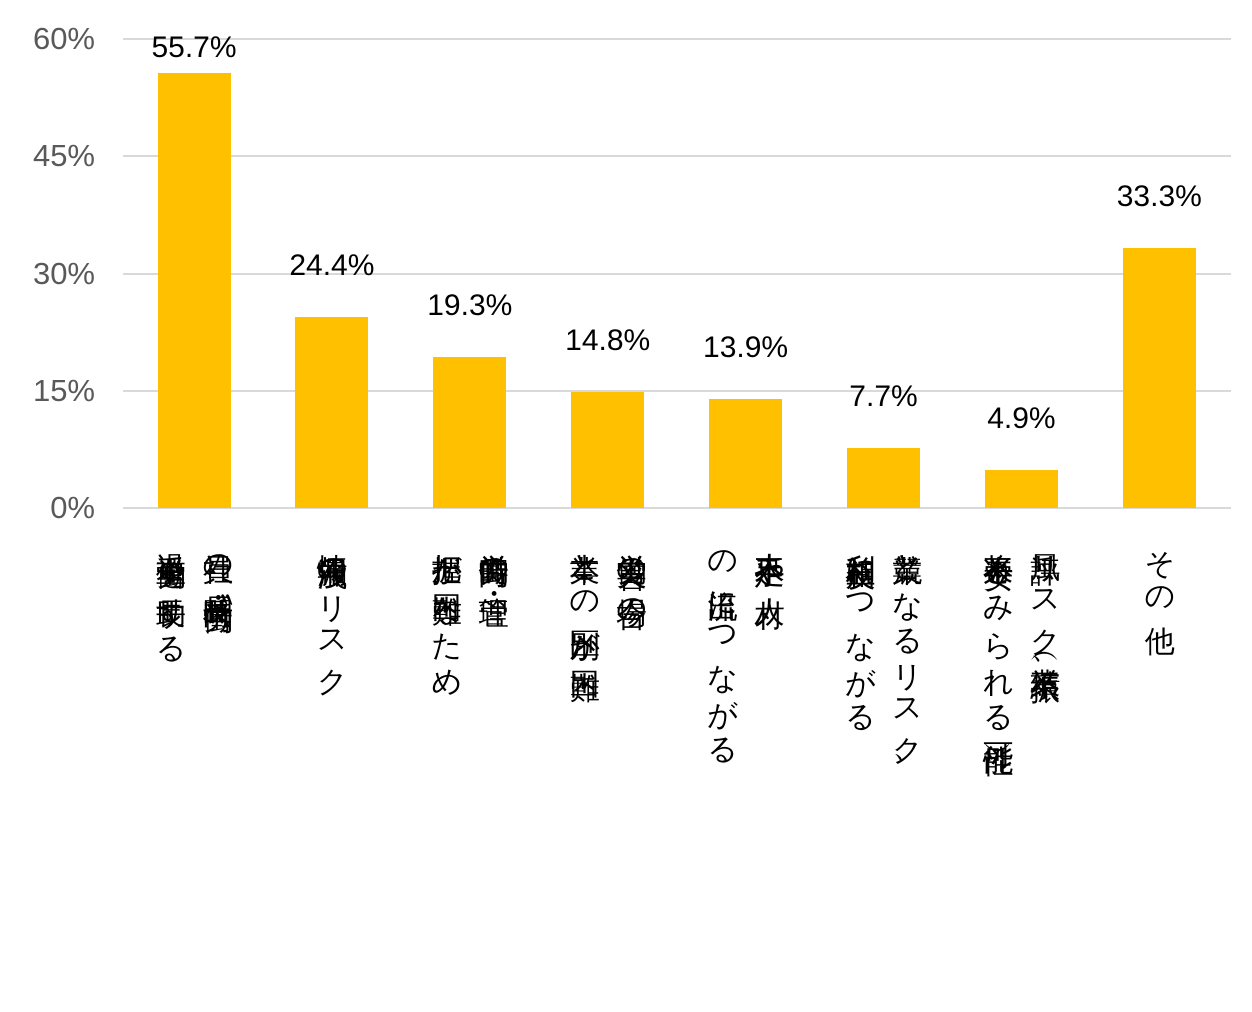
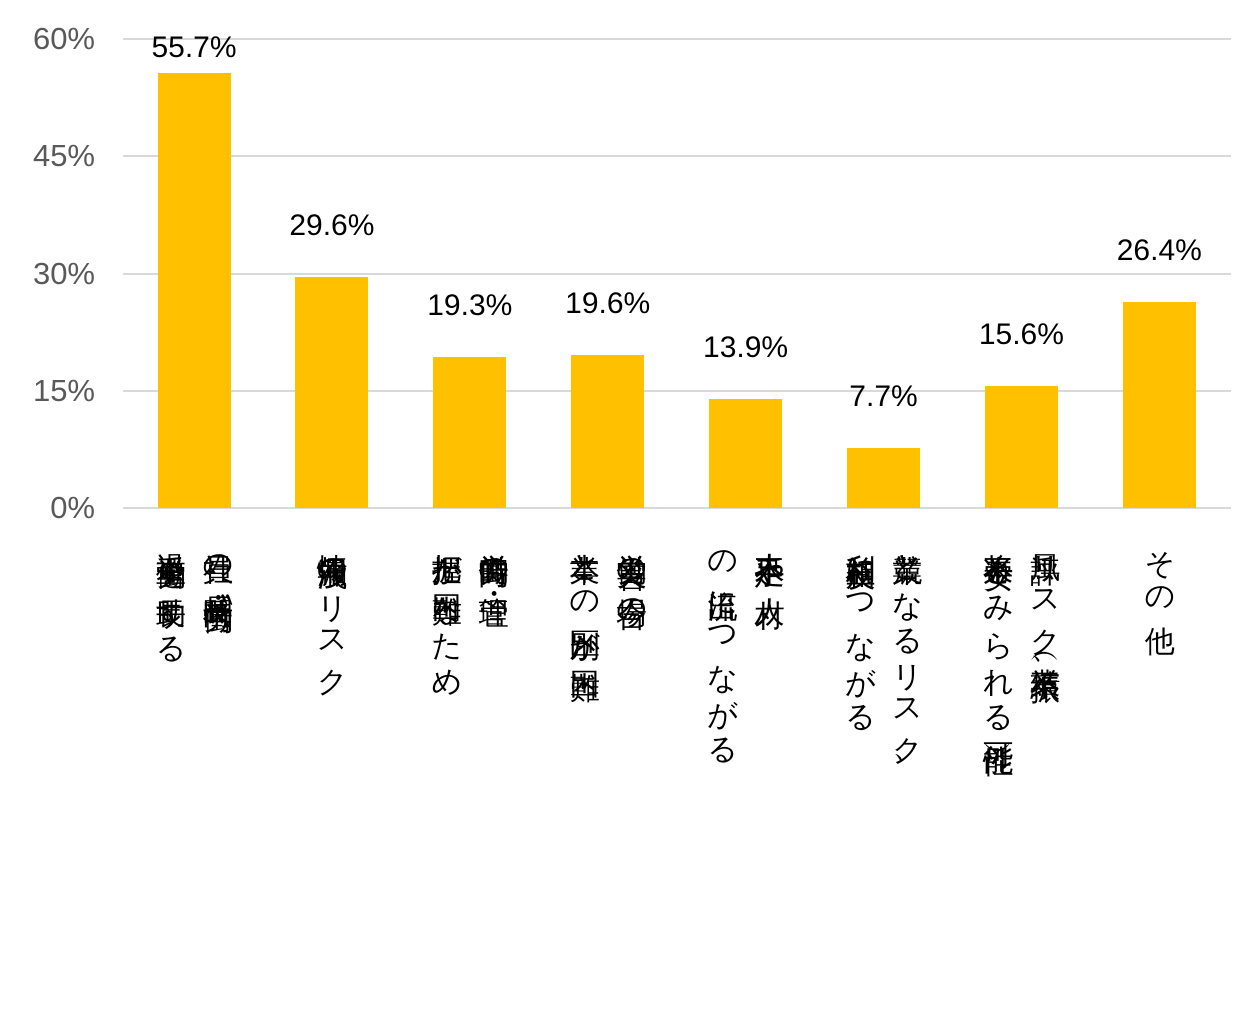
情報漏洩のリスク: 24.4% -> 29.6%
労働災害の場合の本業との区別が困難: 14.8% -> 19.6%
風評リスク（業績不振、将来不安とみられる可能性）: 4.9% -> 15.6%
その他: 33.3% -> 26.4%
